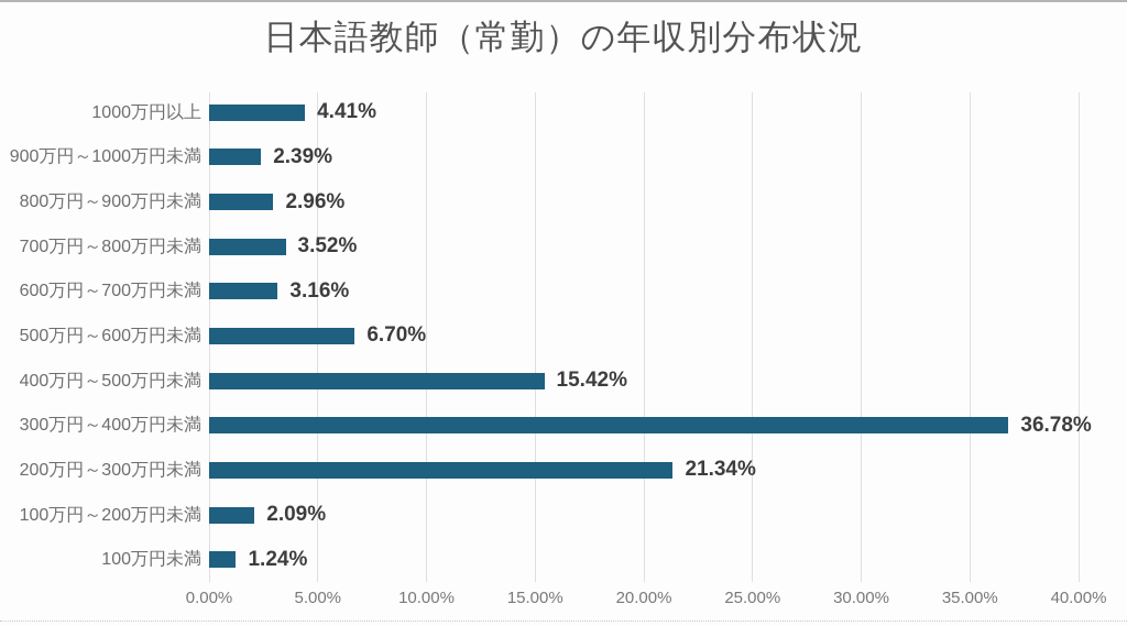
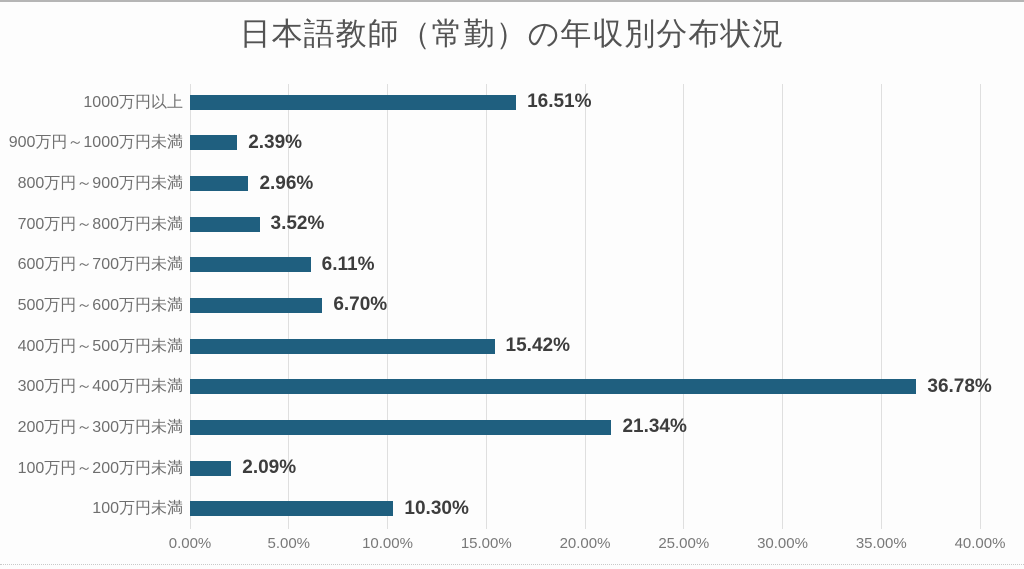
1000万円以上: 4.41% -> 16.51%
600万円～700万円未満: 3.16% -> 6.11%
100万円未満: 1.24% -> 10.30%
